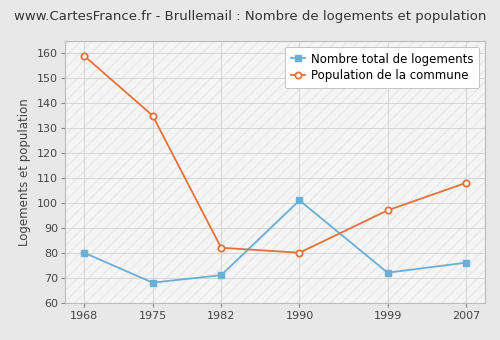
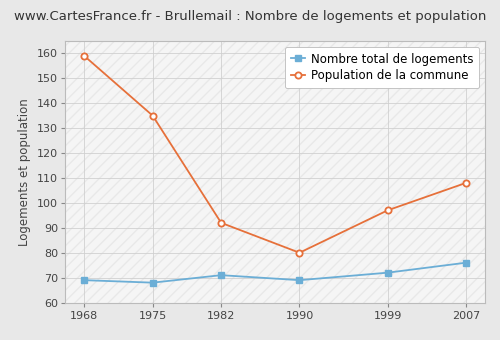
Nombre total de logements/1968: 80 -> 69
Population de la commune/1982: 82 -> 92
Nombre total de logements/1990: 101 -> 69
